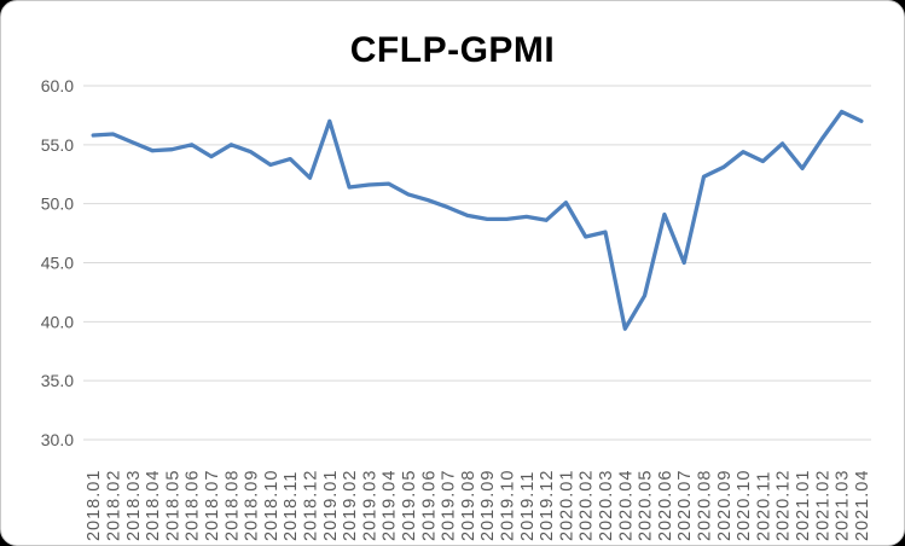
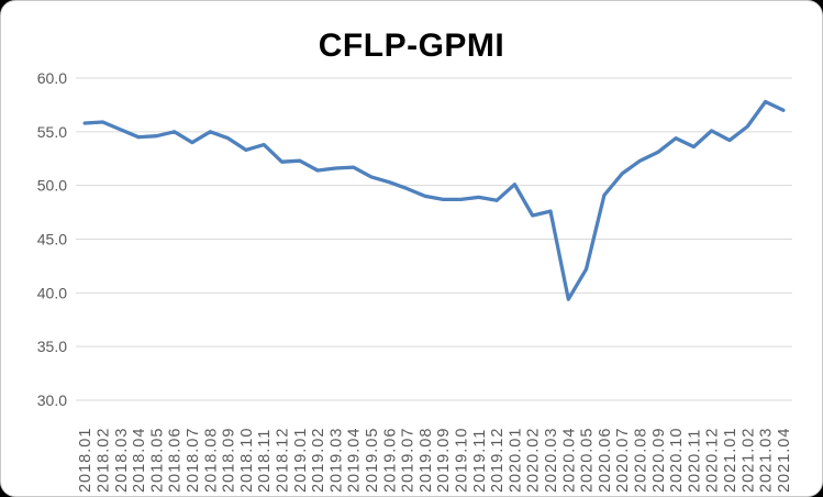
2019.01: 57 -> 52
2020.07: 45 -> 51
2021.01: 53 -> 54
